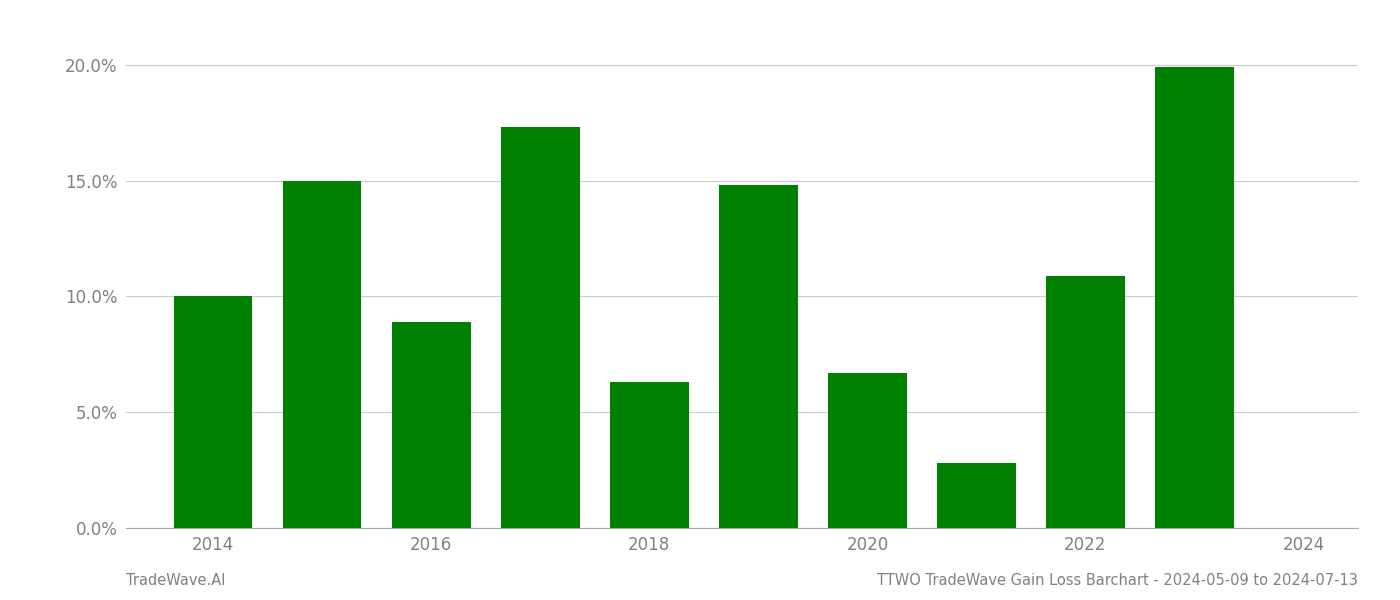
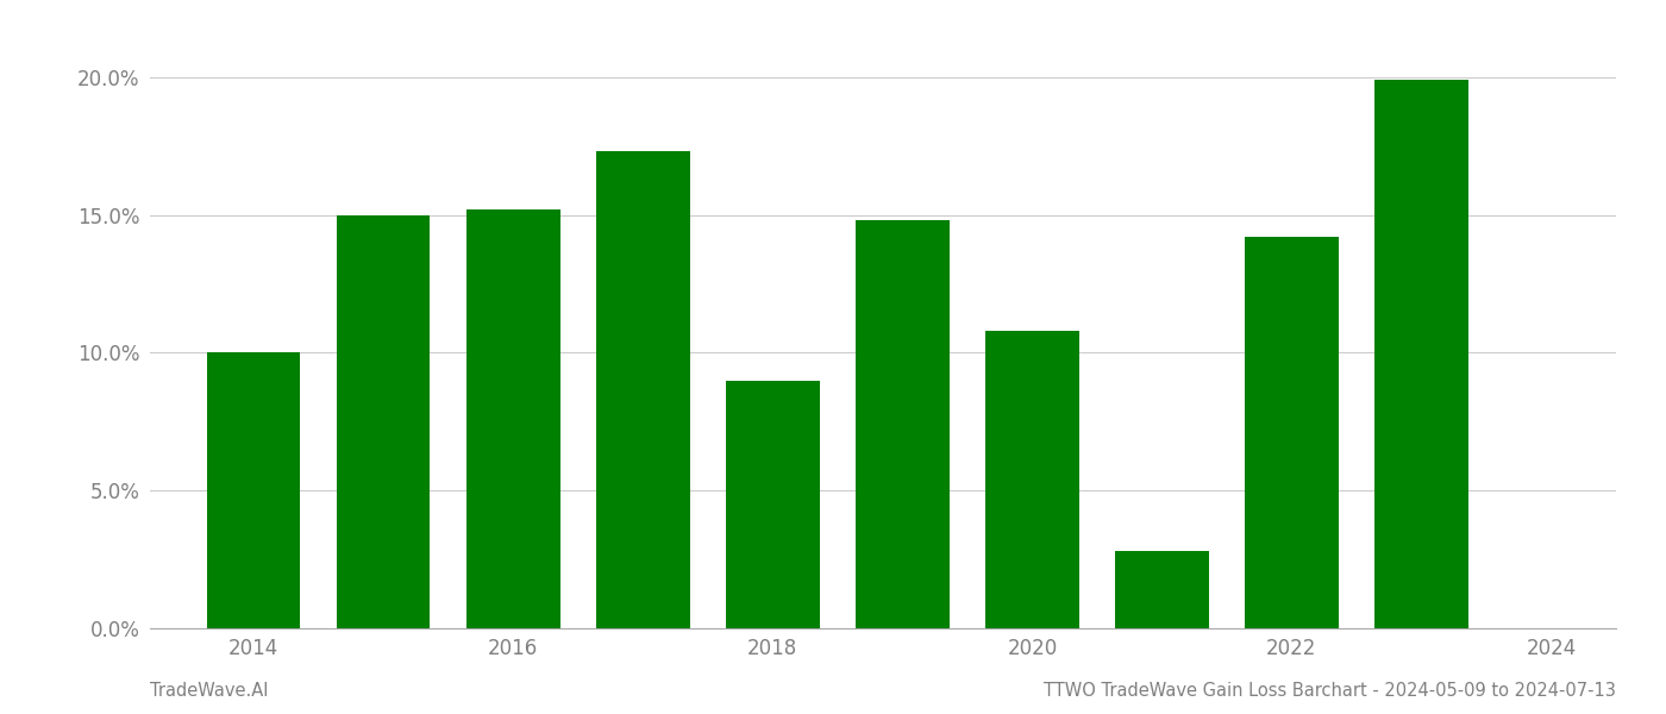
2016: 8.9% -> 15.2%
2018: 6.3% -> 9.0%
2020: 6.7% -> 10.8%
2022: 10.9% -> 14.2%
